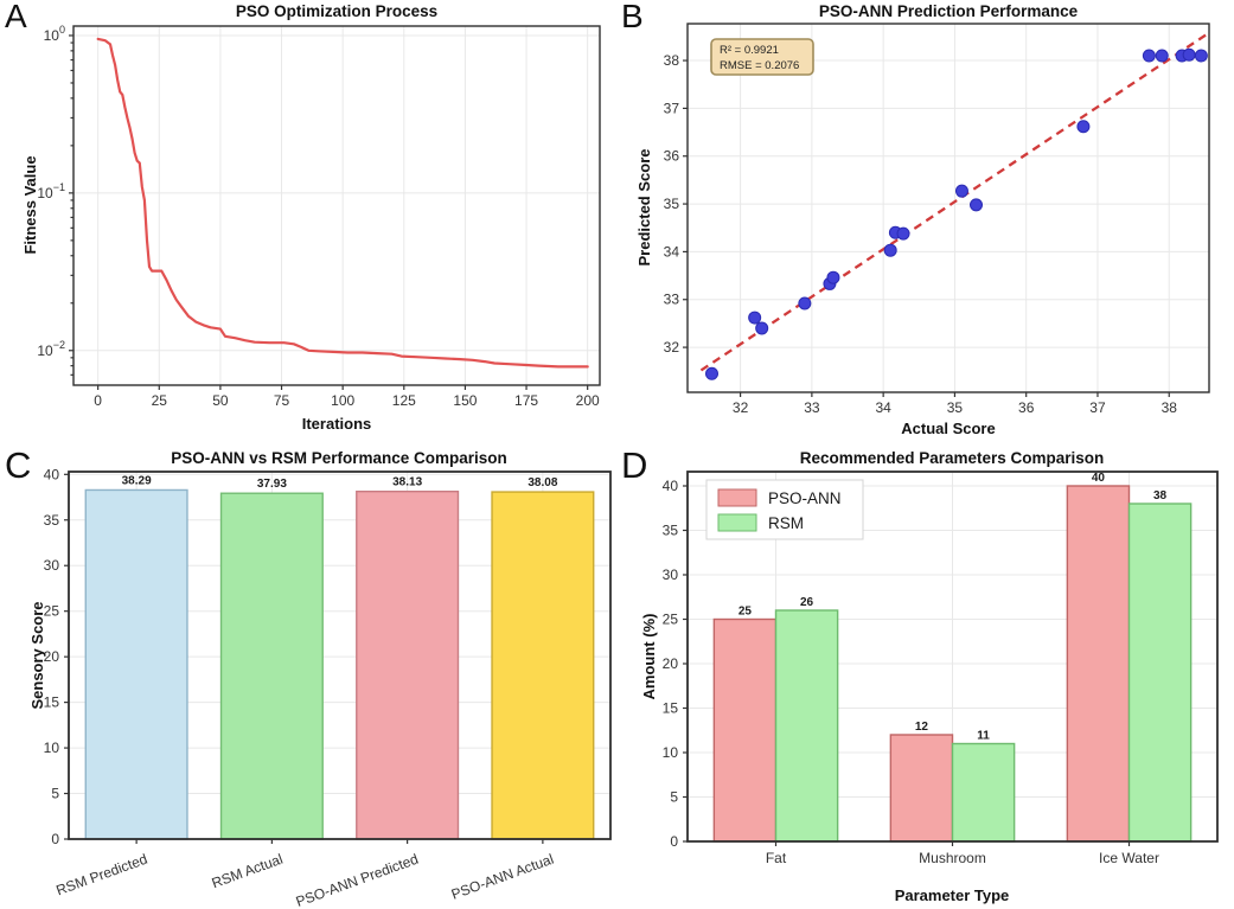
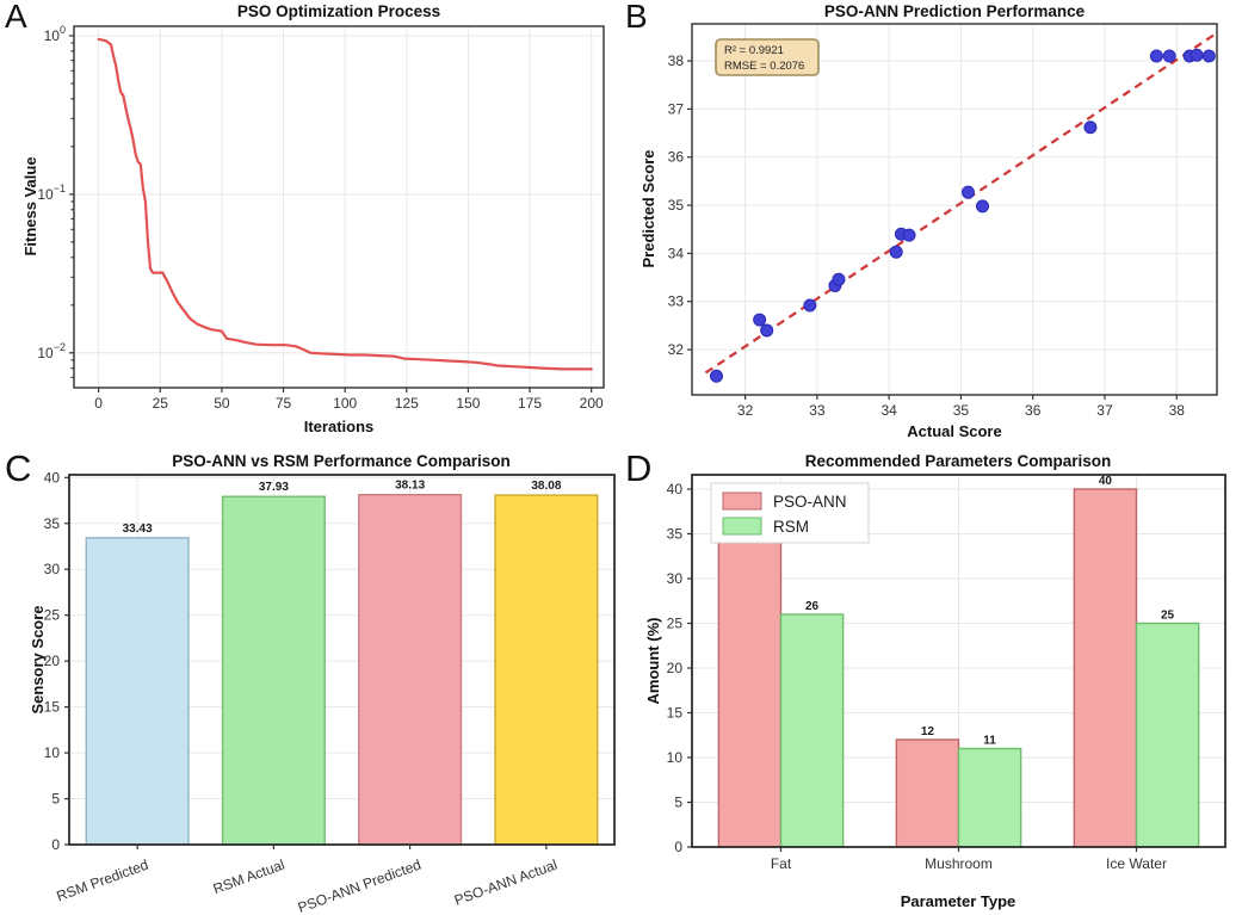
PSO-ANN vs RSM Performance Comparison/RSM Predicted: 38.29 -> 33.43
Recommended Parameters Comparison/PSO-ANN/Fat: 25 -> 35
Recommended Parameters Comparison/RSM/Ice Water: 38 -> 25
